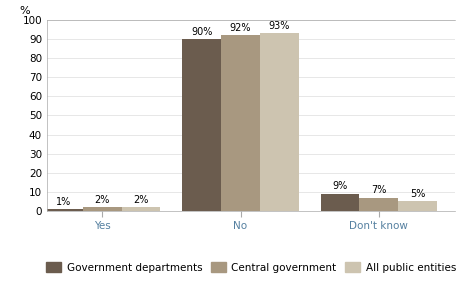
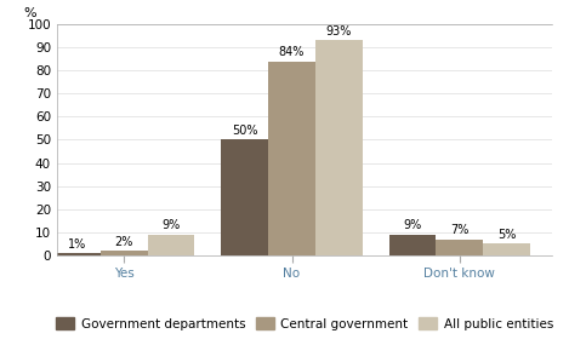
All public entities/Yes: 2% -> 9%
Government departments/No: 90% -> 50%
Central government/No: 92% -> 84%
